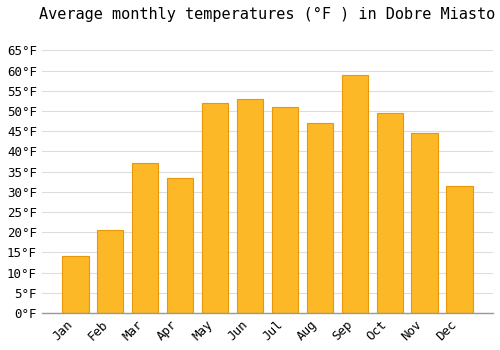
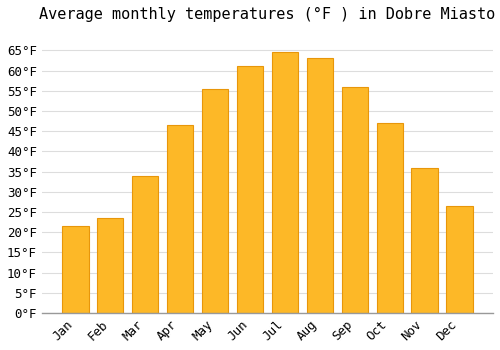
Jan: 14.0°F -> 21.5°F
Feb: 20.5°F -> 23.5°F
Mar: 37.0°F -> 34.0°F
Apr: 33.5°F -> 46.5°F
May: 52.0°F -> 55.5°F
Jun: 53.0°F -> 61.0°F
Jul: 51.0°F -> 64.5°F
Aug: 47.0°F -> 63.0°F
Sep: 59.0°F -> 56.0°F
Oct: 49.5°F -> 47.0°F
Nov: 44.5°F -> 36.0°F
Dec: 31.5°F -> 26.5°F
